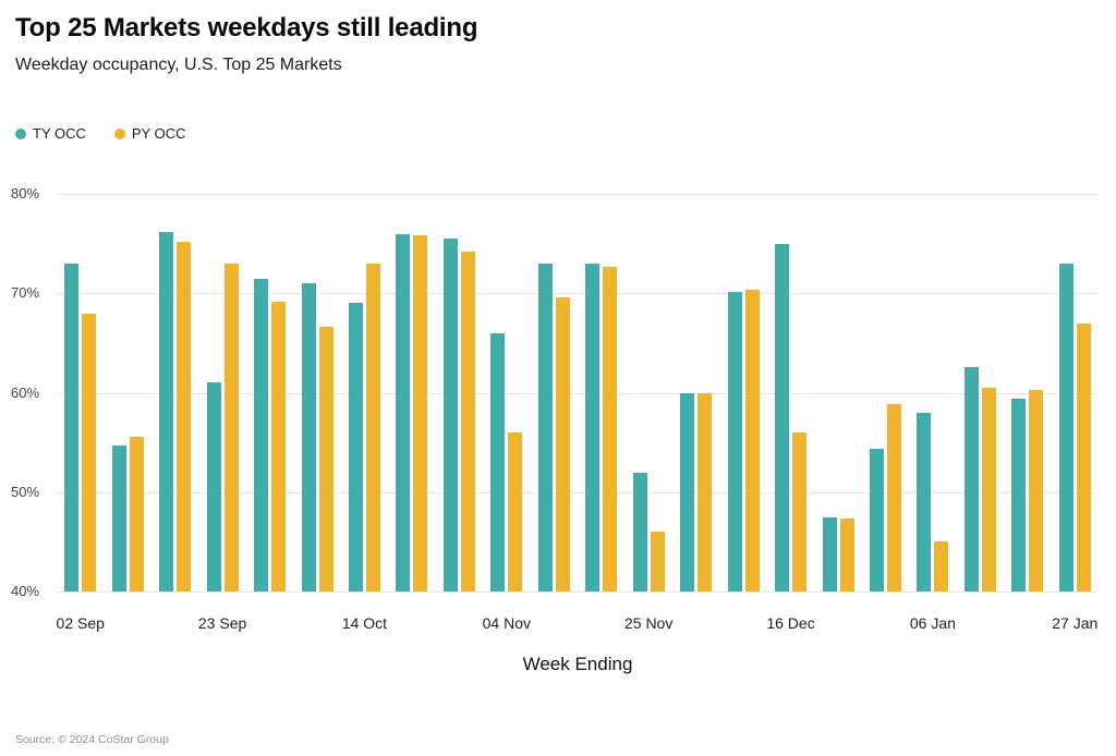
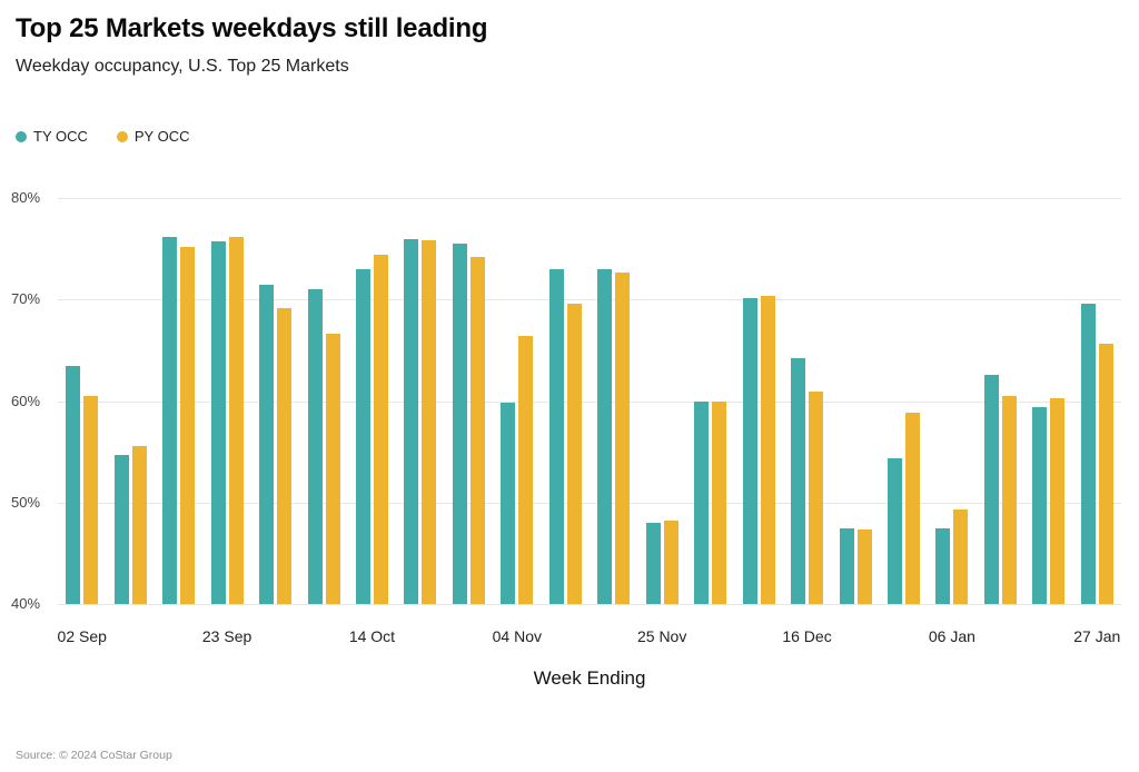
TY OCC/02 Sep: 73% -> 64%
PY OCC/02 Sep: 68% -> 60%
TY OCC/23 Sep: 61% -> 76%
PY OCC/23 Sep: 73% -> 76%
TY OCC/14 Oct: 69% -> 73%
PY OCC/14 Oct: 73% -> 74%
TY OCC/04 Nov: 66% -> 60%
PY OCC/04 Nov: 56% -> 66%
TY OCC/25 Nov: 52% -> 48%
PY OCC/25 Nov: 46% -> 48%
TY OCC/16 Dec: 75% -> 64%
PY OCC/16 Dec: 56% -> 61%
TY OCC/06 Jan: 58% -> 48%
PY OCC/06 Jan: 45% -> 49%
TY OCC/27 Jan: 73% -> 70%
PY OCC/27 Jan: 67% -> 66%
